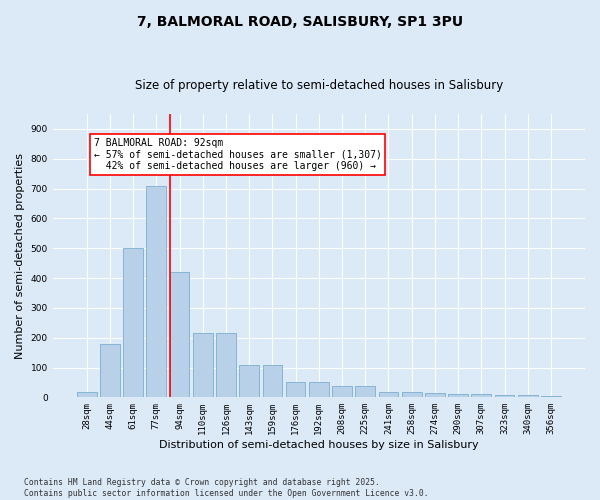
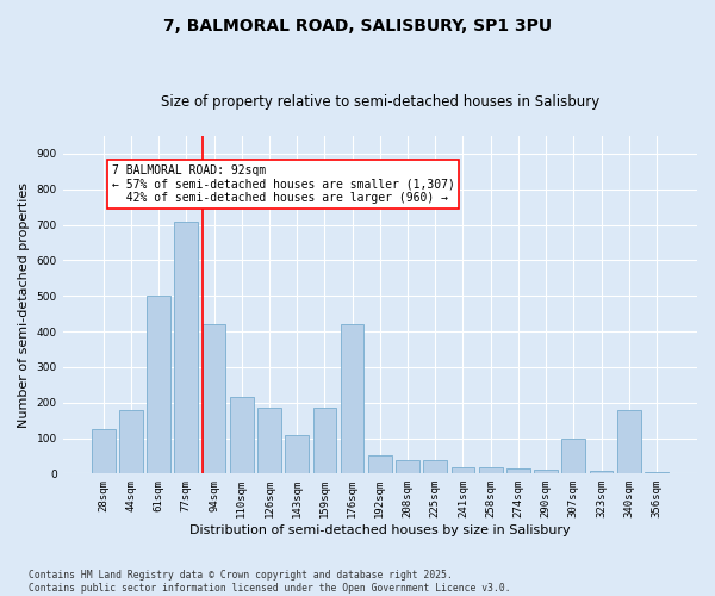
28sqm: 18 -> 125
126sqm: 215 -> 185
159sqm: 110 -> 185
176sqm: 52 -> 420
307sqm: 10 -> 100
340sqm: 8 -> 180
